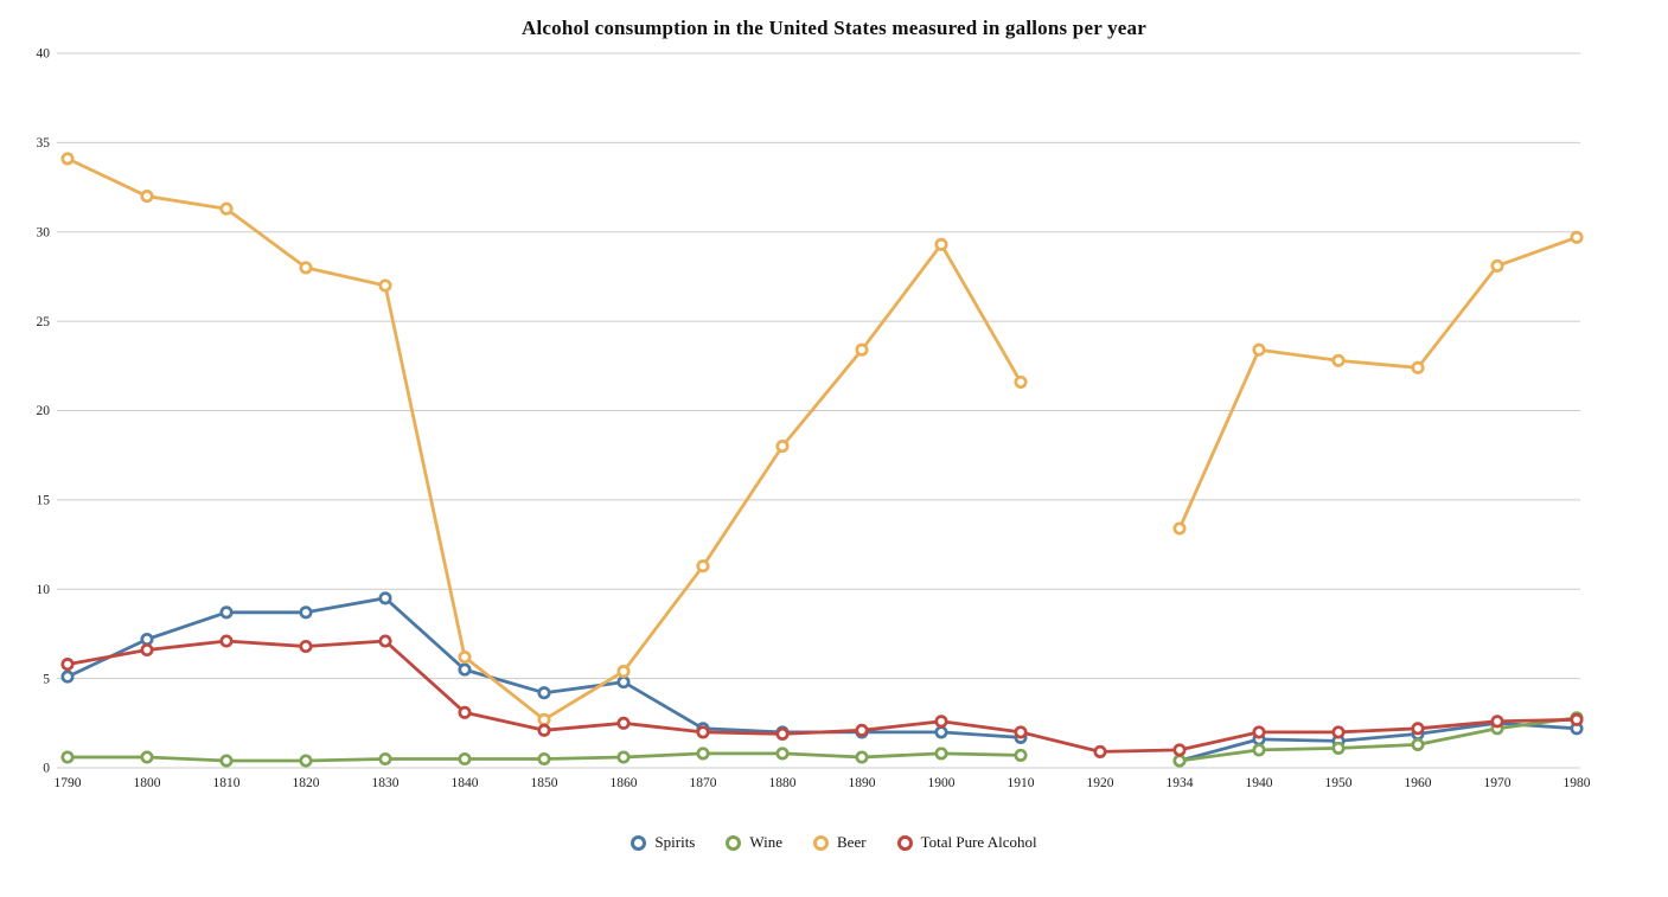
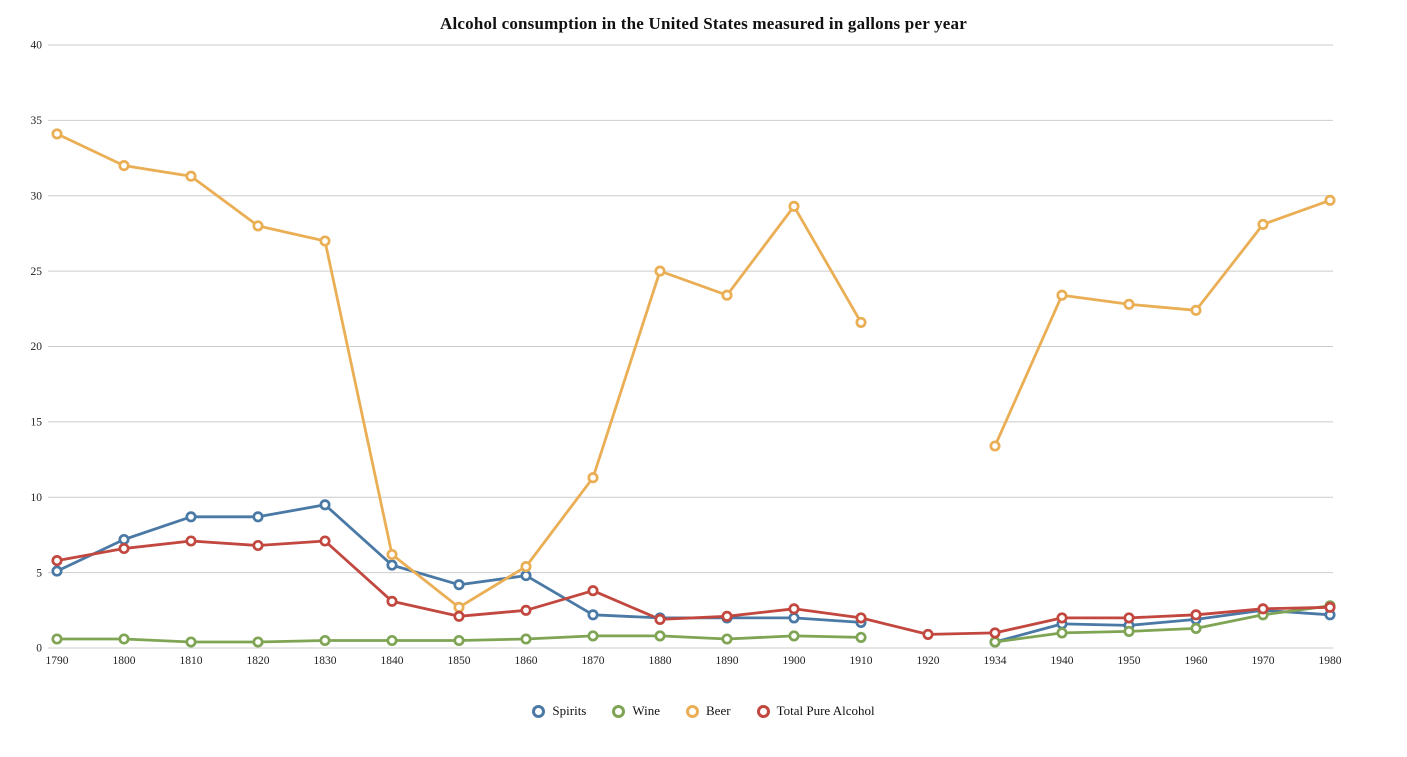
Total Pure Alcohol/1870: 2.0 -> 3.8
Beer/1880: 18.0 -> 25.0
